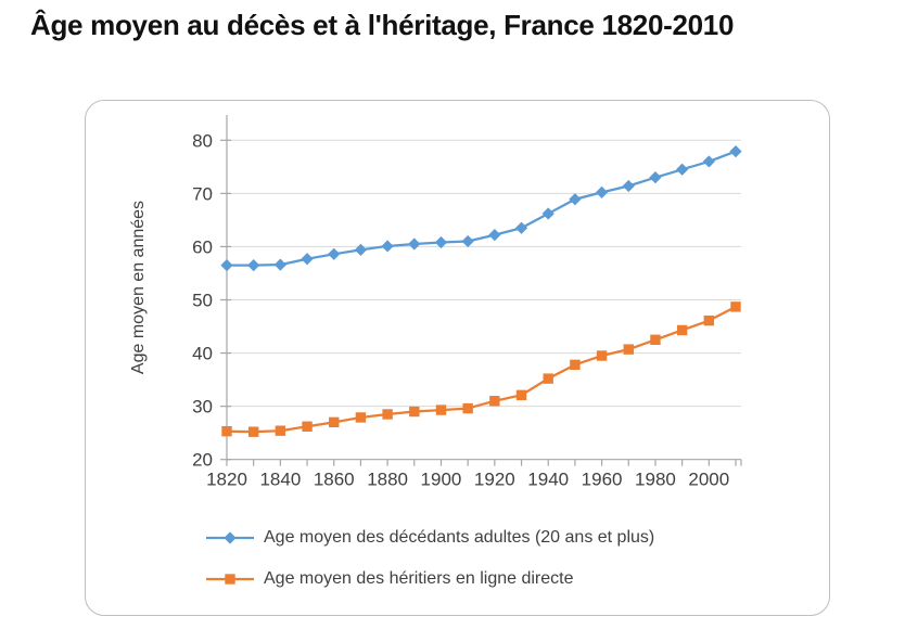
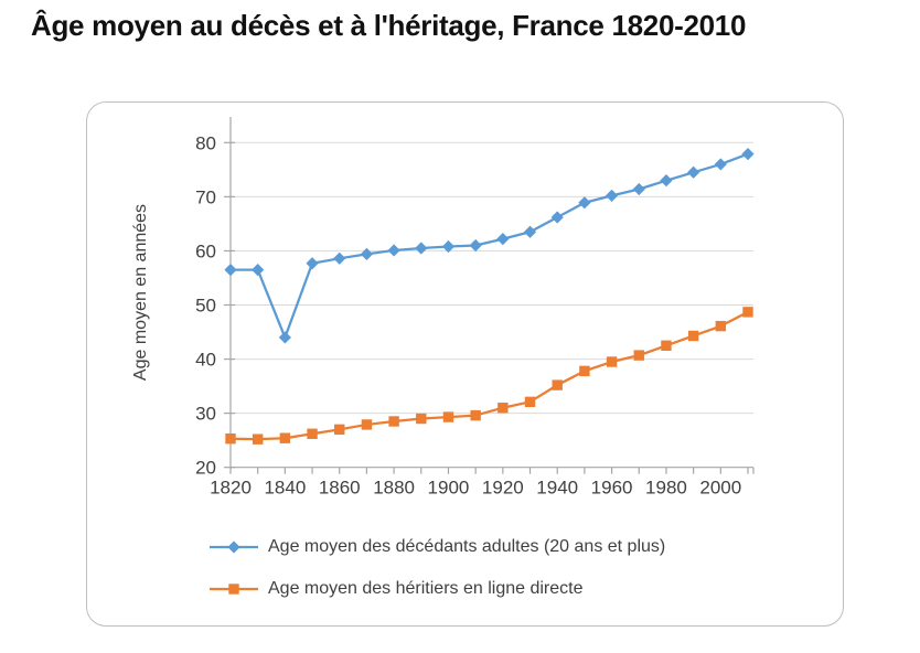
Age moyen des décédants adultes (20 ans et plus)/1840: 57 -> 44
